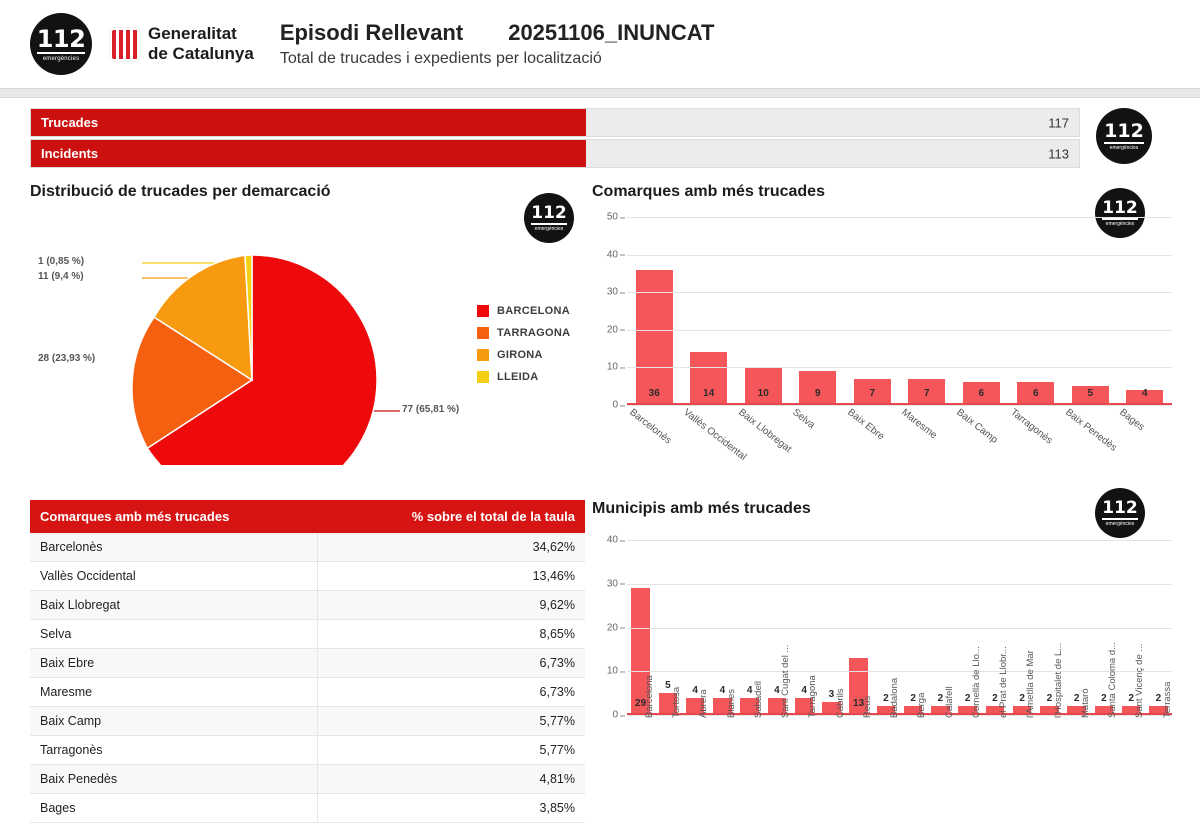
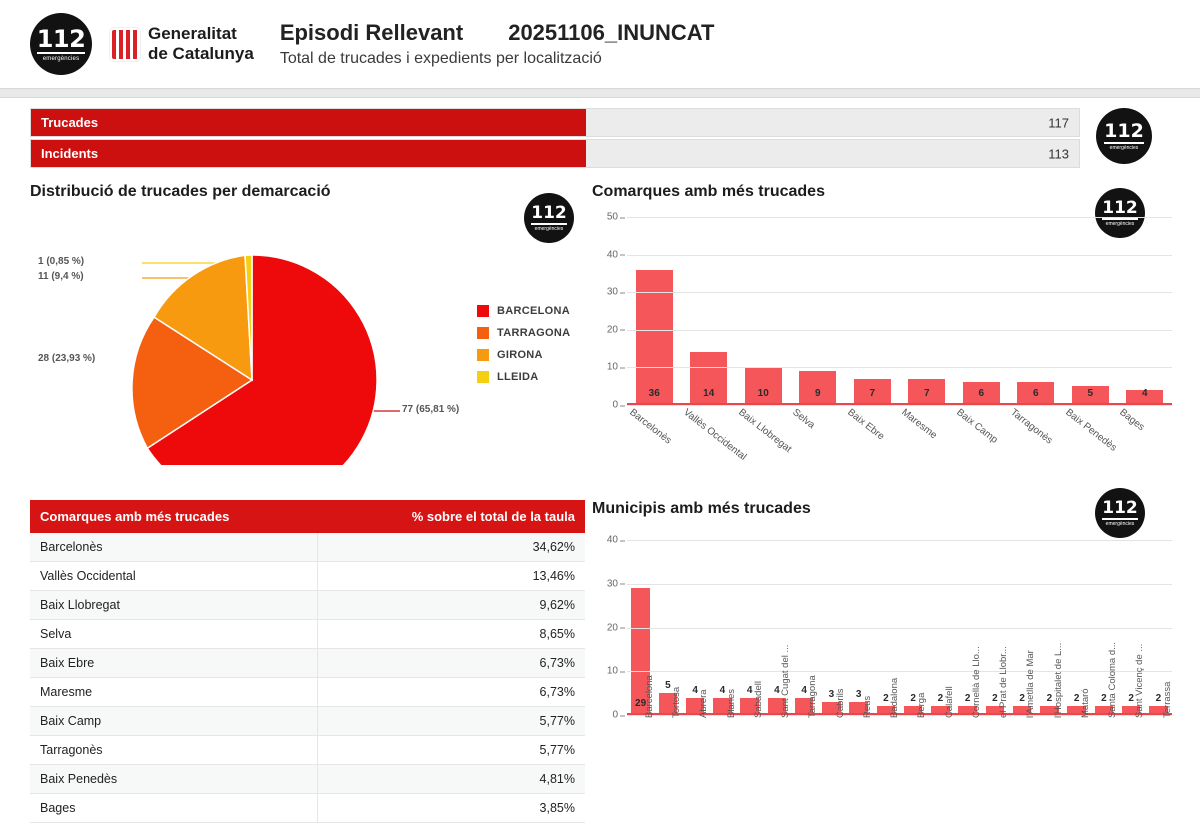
Municipis amb més trucades/Reus: 13 -> 3
